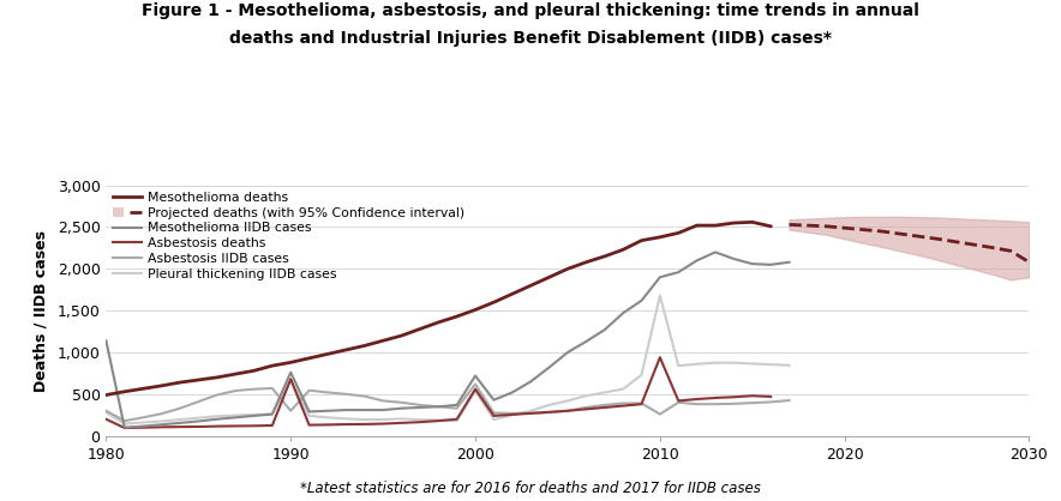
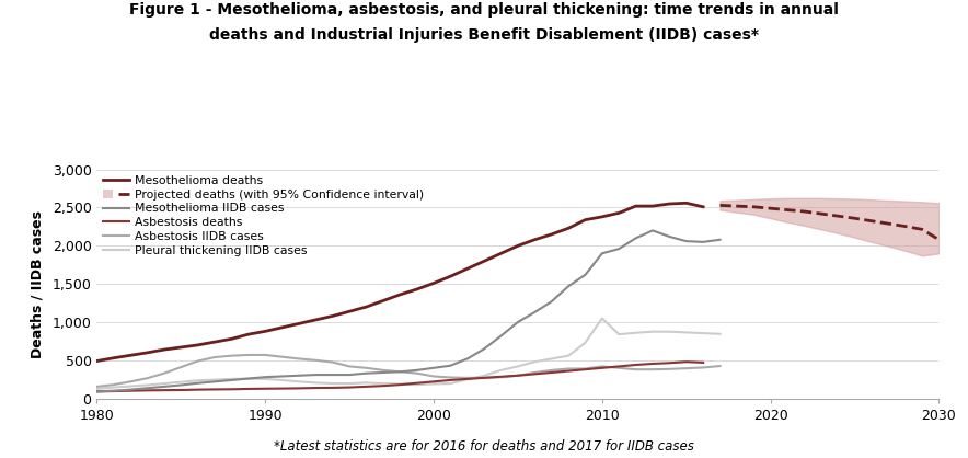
Mesothelioma IIDB cases/1980: 1,140 -> 90
Asbestosis deaths/1980: 200 -> 90
Asbestosis IIDB cases/1980: 300 -> 160
Pleural thickening IIDB cases/1980: 280 -> 120
Mesothelioma IIDB cases/1990: 760 -> 280
Asbestosis deaths/1990: 680 -> 130
Asbestosis IIDB cases/1990: 300 -> 570
Pleural thickening IIDB cases/1990: 660 -> 260
Mesothelioma IIDB cases/2000: 720 -> 400
Asbestosis deaths/2000: 560 -> 220
Asbestosis IIDB cases/2000: 620 -> 290
Pleural thickening IIDB cases/2000: 540 -> 190
Asbestosis deaths/2010: 940 -> 400
Asbestosis IIDB cases/2010: 260 -> 420
Pleural thickening IIDB cases/2010: 1,680 -> 1,050
